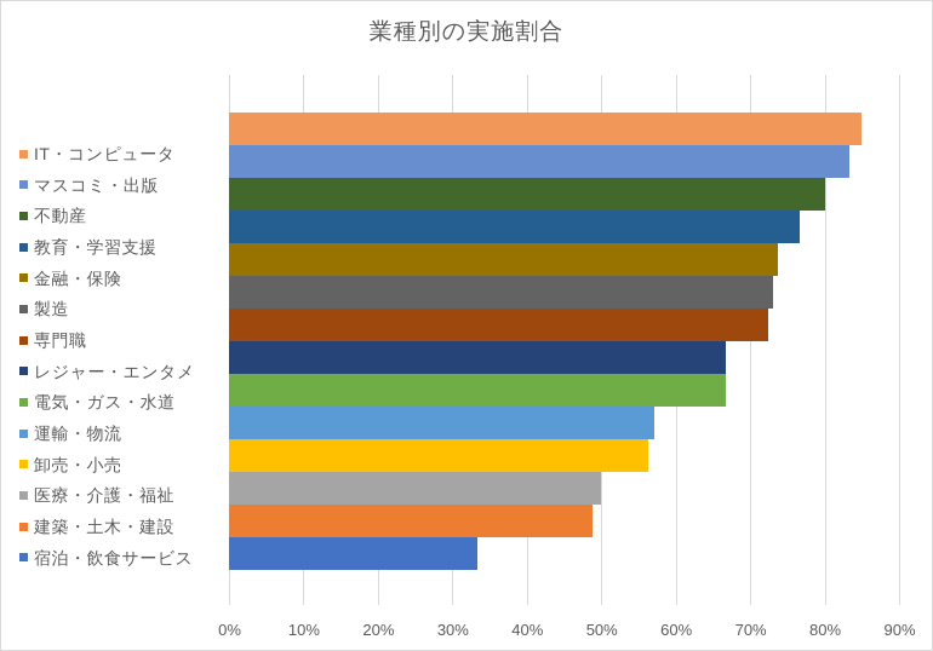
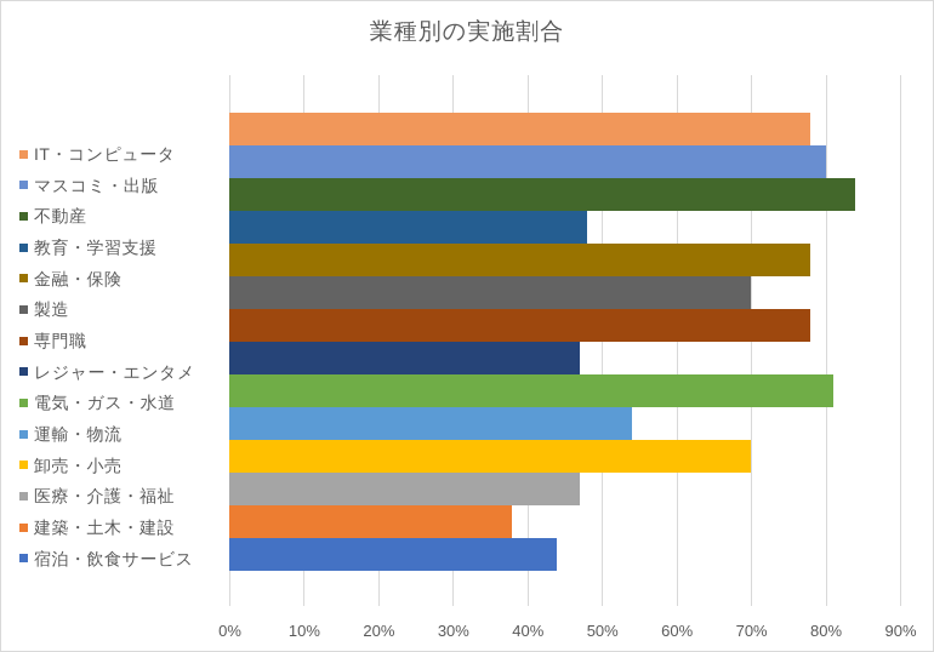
IT・コンピュータ: 85% -> 78%
マスコミ・出版: 83% -> 80%
不動産: 80% -> 84%
教育・学習支援: 77% -> 48%
金融・保険: 74% -> 78%
製造: 73% -> 70%
専門職: 72% -> 78%
レジャー・エンタメ: 67% -> 47%
電気・ガス・水道: 67% -> 81%
運輸・物流: 57% -> 54%
卸売・小売: 56% -> 70%
医療・介護・福祉: 50% -> 47%
建築・土木・建設: 49% -> 38%
宿泊・飲食サービス: 33% -> 44%
